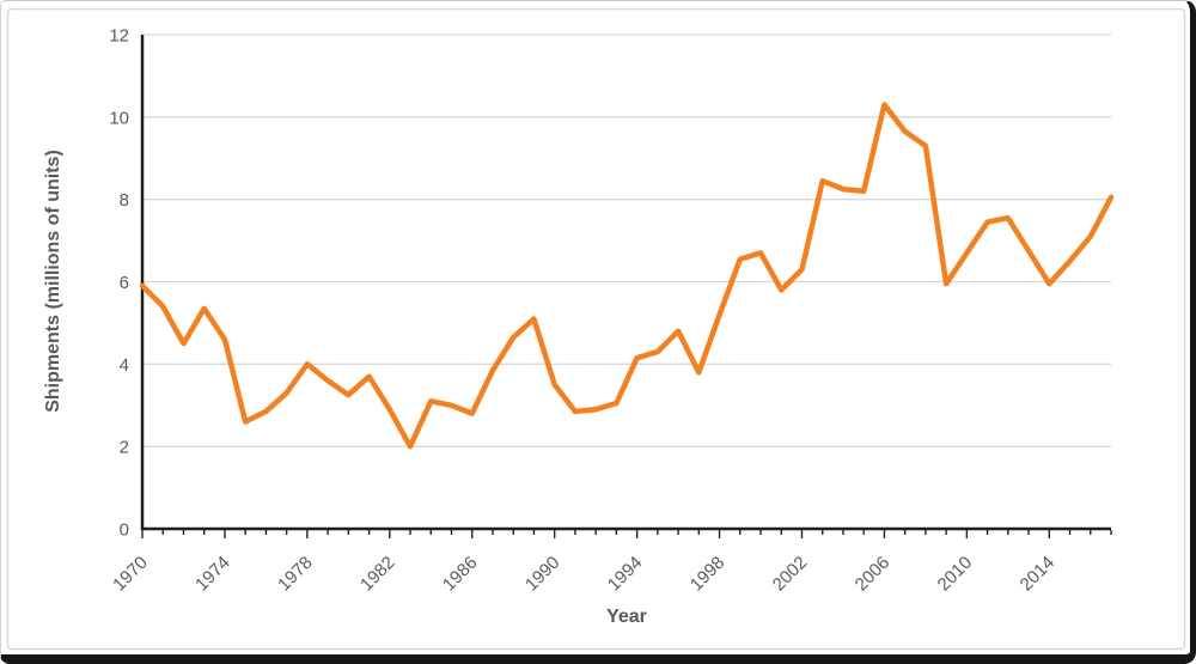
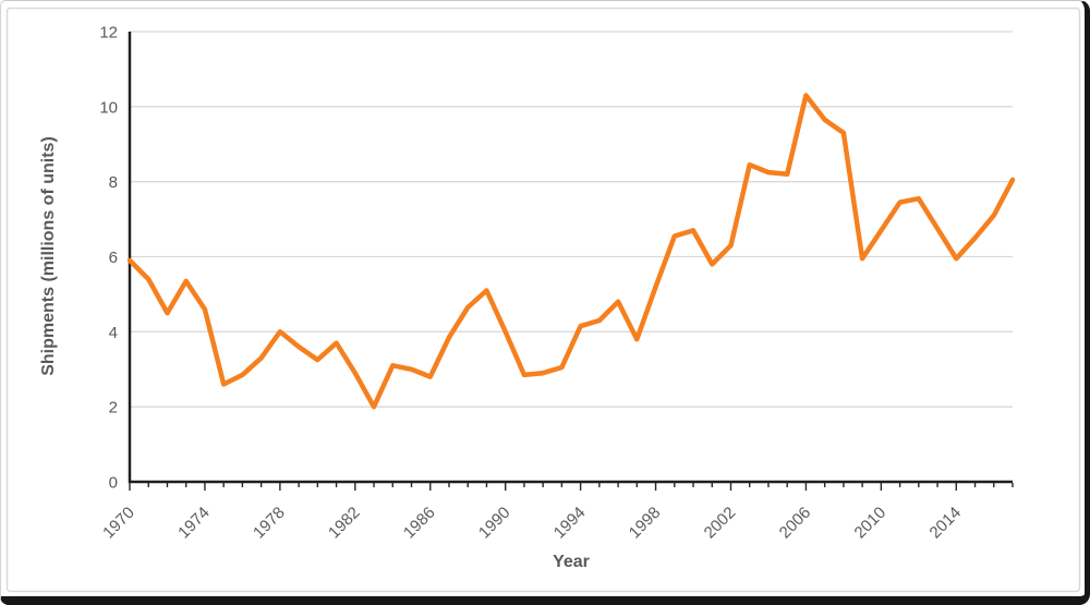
1990: 3.5 -> 4.0
